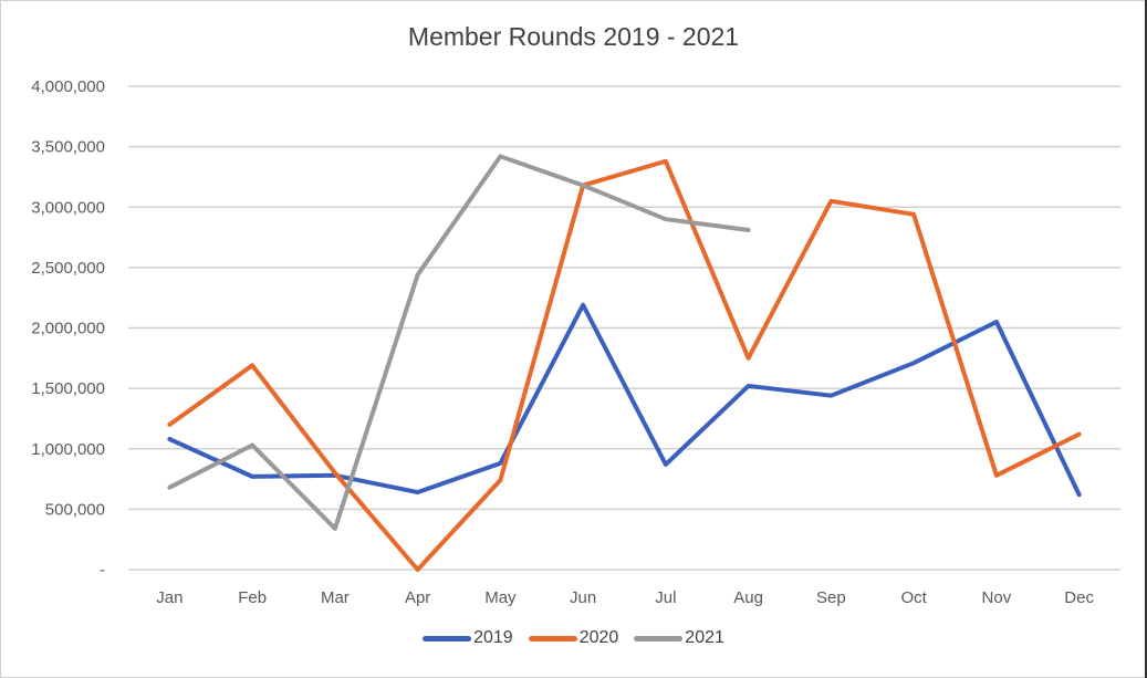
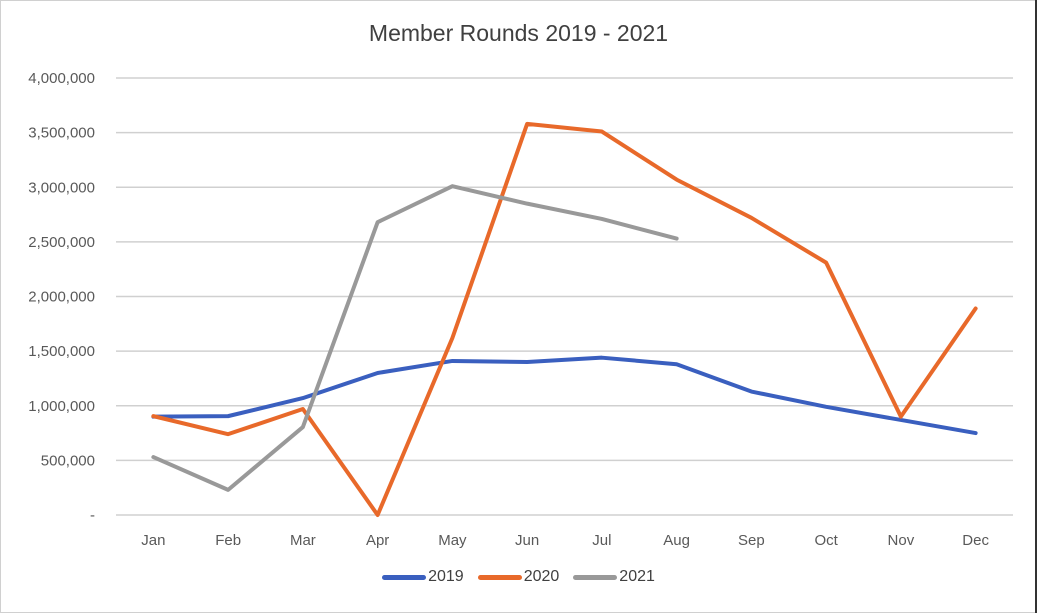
2019/Jan: 1080000 -> 900000
2020/Jan: 1200000 -> 900000
2021/Jan: 680000 -> 530000
2019/Feb: 770000 -> 900000
2020/Feb: 1690000 -> 740000
2021/Feb: 1030000 -> 230000
2019/Mar: 780000 -> 1070000
2020/Mar: 800000 -> 970000
2021/Mar: 340000 -> 800000
2019/Apr: 640000 -> 1300000
2021/Apr: 2440000 -> 2680000
2019/May: 880000 -> 1410000
2020/May: 740000 -> 1620000
2021/May: 3420000 -> 3010000
2019/Jun: 2190000 -> 1400000
2020/Jun: 3180000 -> 3580000
2021/Jun: 3180000 -> 2850000
2019/Jul: 870000 -> 1440000
2020/Jul: 3380000 -> 3510000
2021/Jul: 2900000 -> 2710000
2019/Aug: 1520000 -> 1380000
2020/Aug: 1750000 -> 3070000
2021/Aug: 2810000 -> 2530000
2019/Sep: 1440000 -> 1130000
2020/Sep: 3050000 -> 2720000
2019/Oct: 1710000 -> 990000
2020/Oct: 2940000 -> 2310000
2019/Nov: 2050000 -> 870000
2020/Nov: 780000 -> 900000
2019/Dec: 620000 -> 750000
2020/Dec: 1120000 -> 1890000
